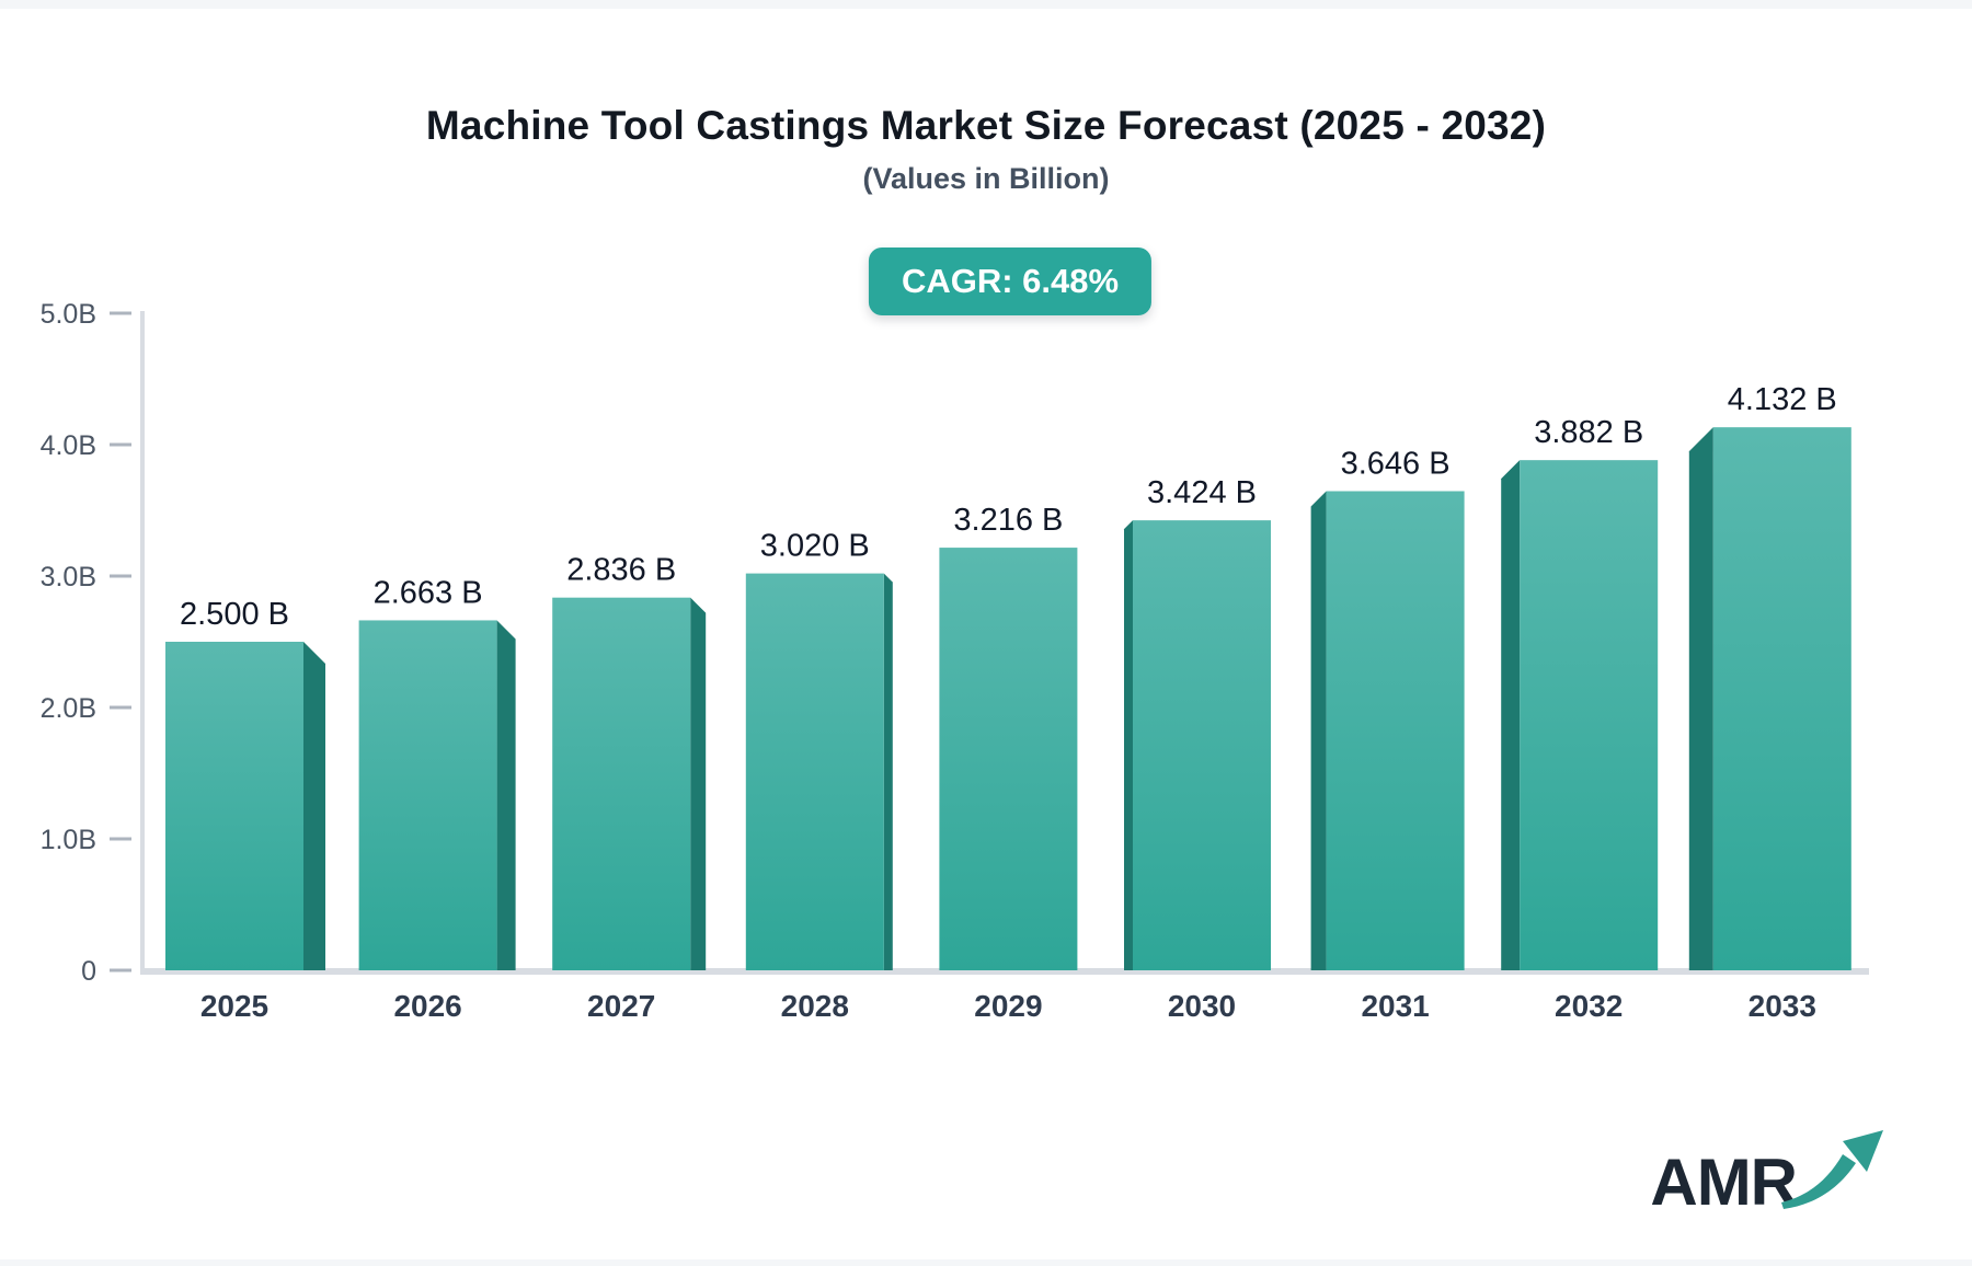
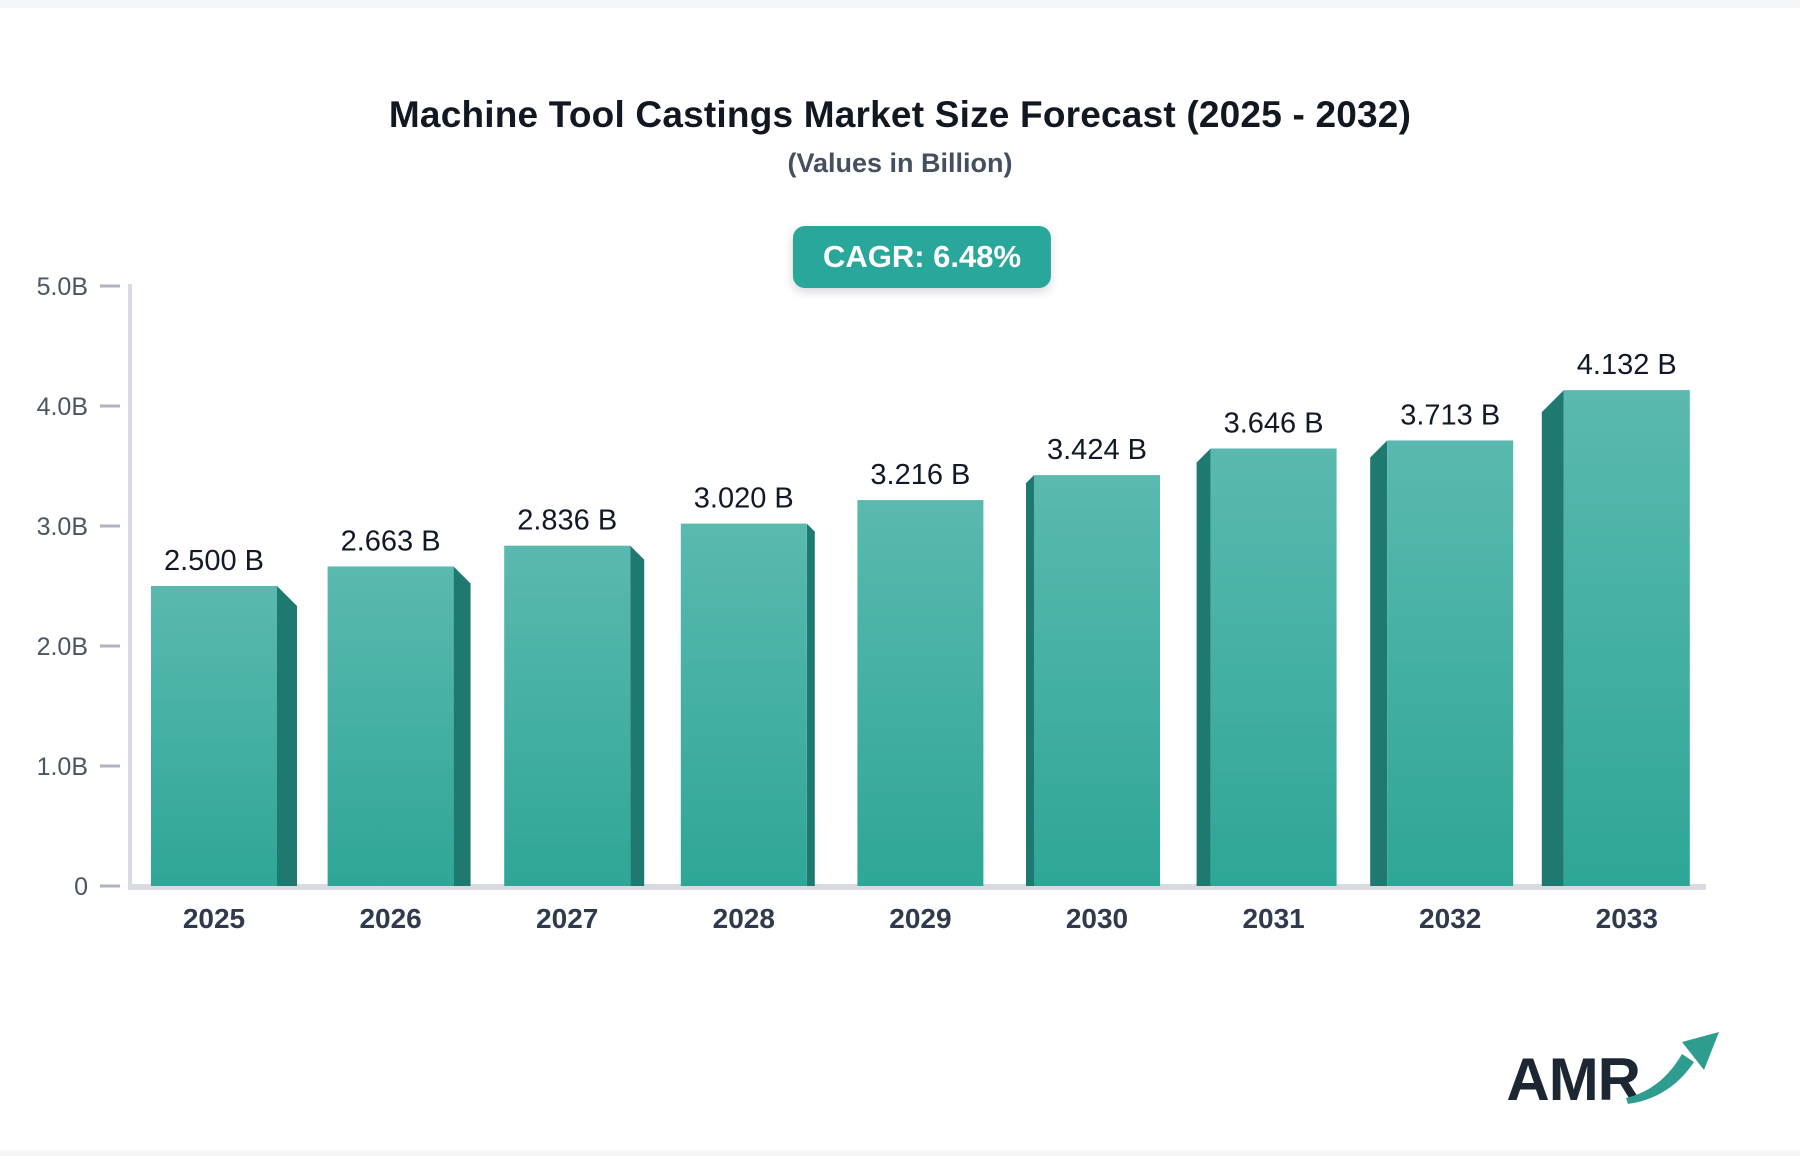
2032: 3.882 -> 3.713
